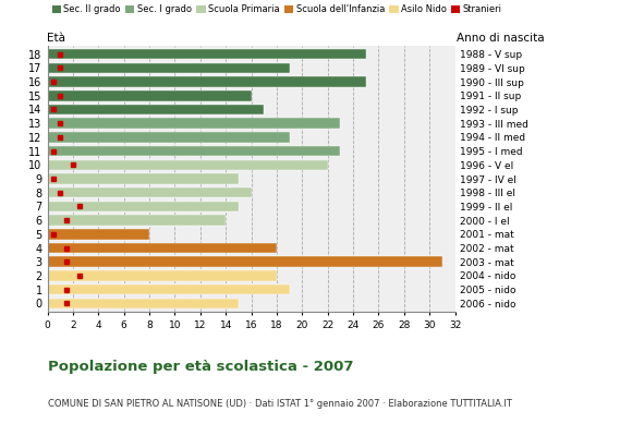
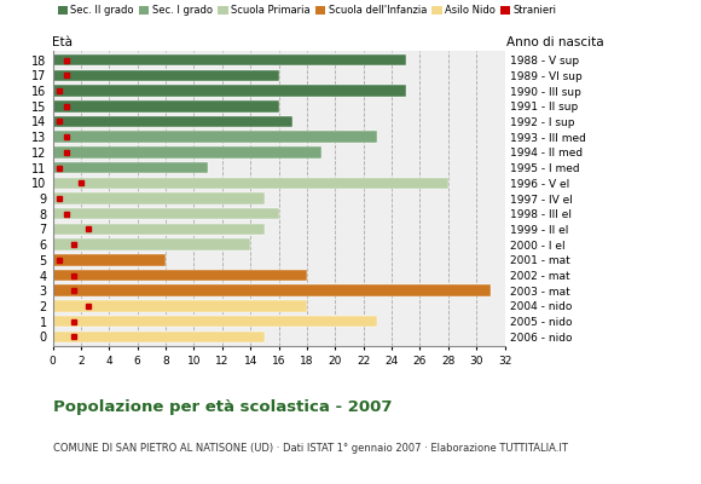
17: 19 -> 16
11: 23 -> 11
10: 22 -> 28
1: 19 -> 23
